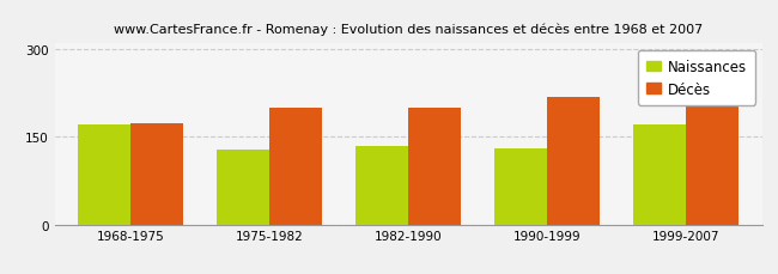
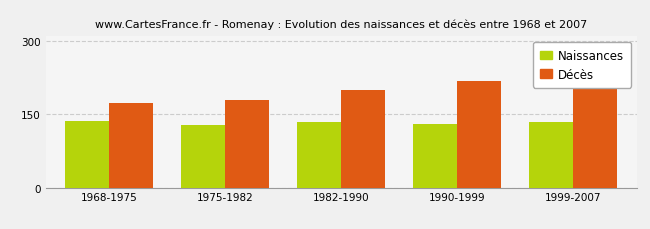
Naissances/1968-1975: 170 -> 137
Décès/1975-1982: 200 -> 178
Naissances/1999-2007: 170 -> 134
